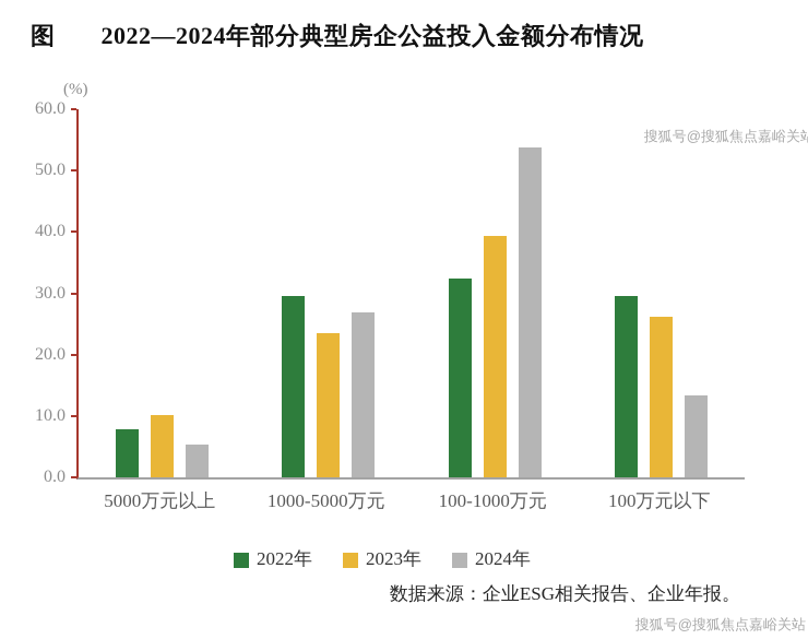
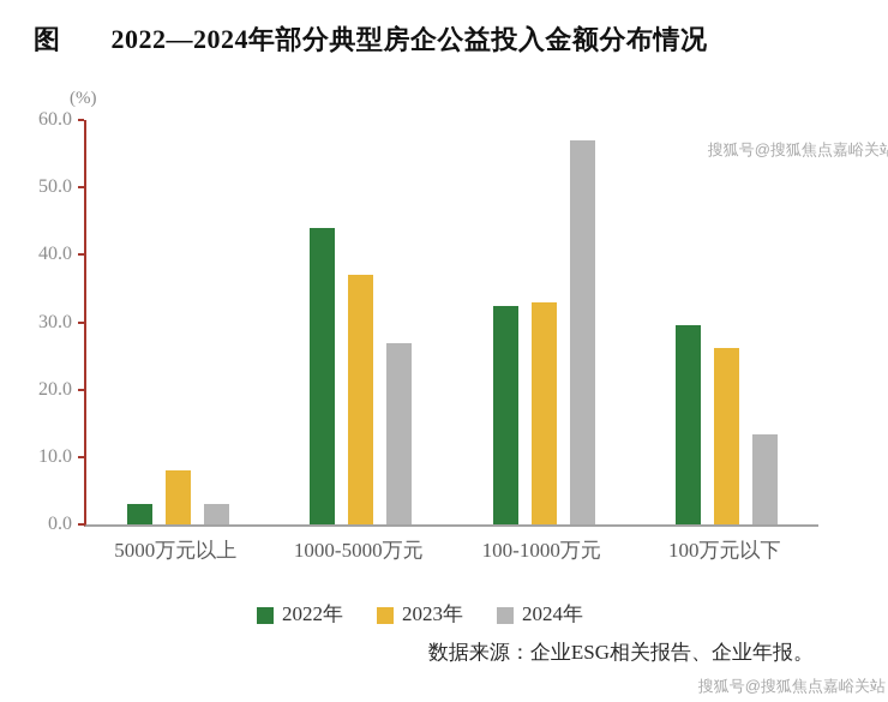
2022年/5000万元以上: 8 -> 3
2023年/5000万元以上: 10 -> 8
2024年/5000万元以上: 5 -> 3
2022年/1000-5000万元: 30 -> 44
2023年/1000-5000万元: 24 -> 37
2023年/100-1000万元: 39 -> 33
2024年/100-1000万元: 54 -> 57
